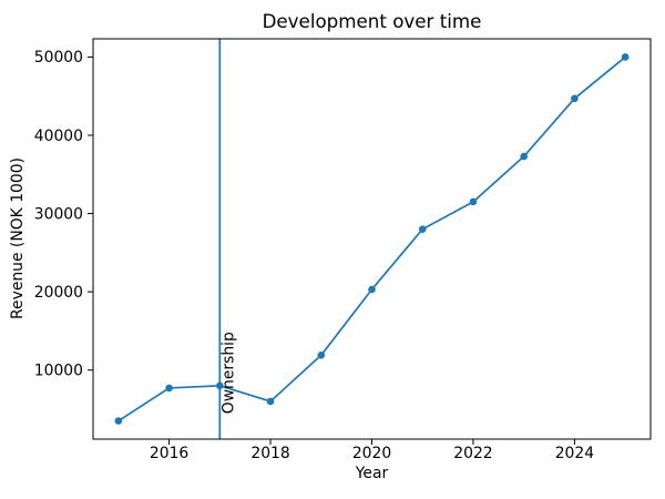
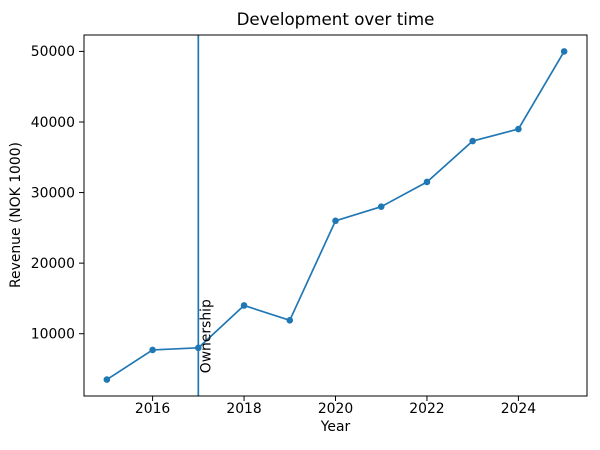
2018: 6000 -> 14000
2020: 20000 -> 26000
2024: 45000 -> 39000
